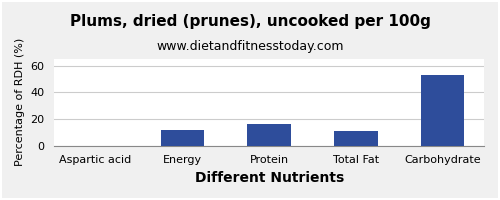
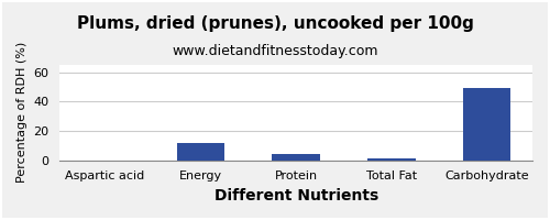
Protein: 16 -> 4
Total Fat: 11 -> 1
Carbohydrate: 53 -> 49
